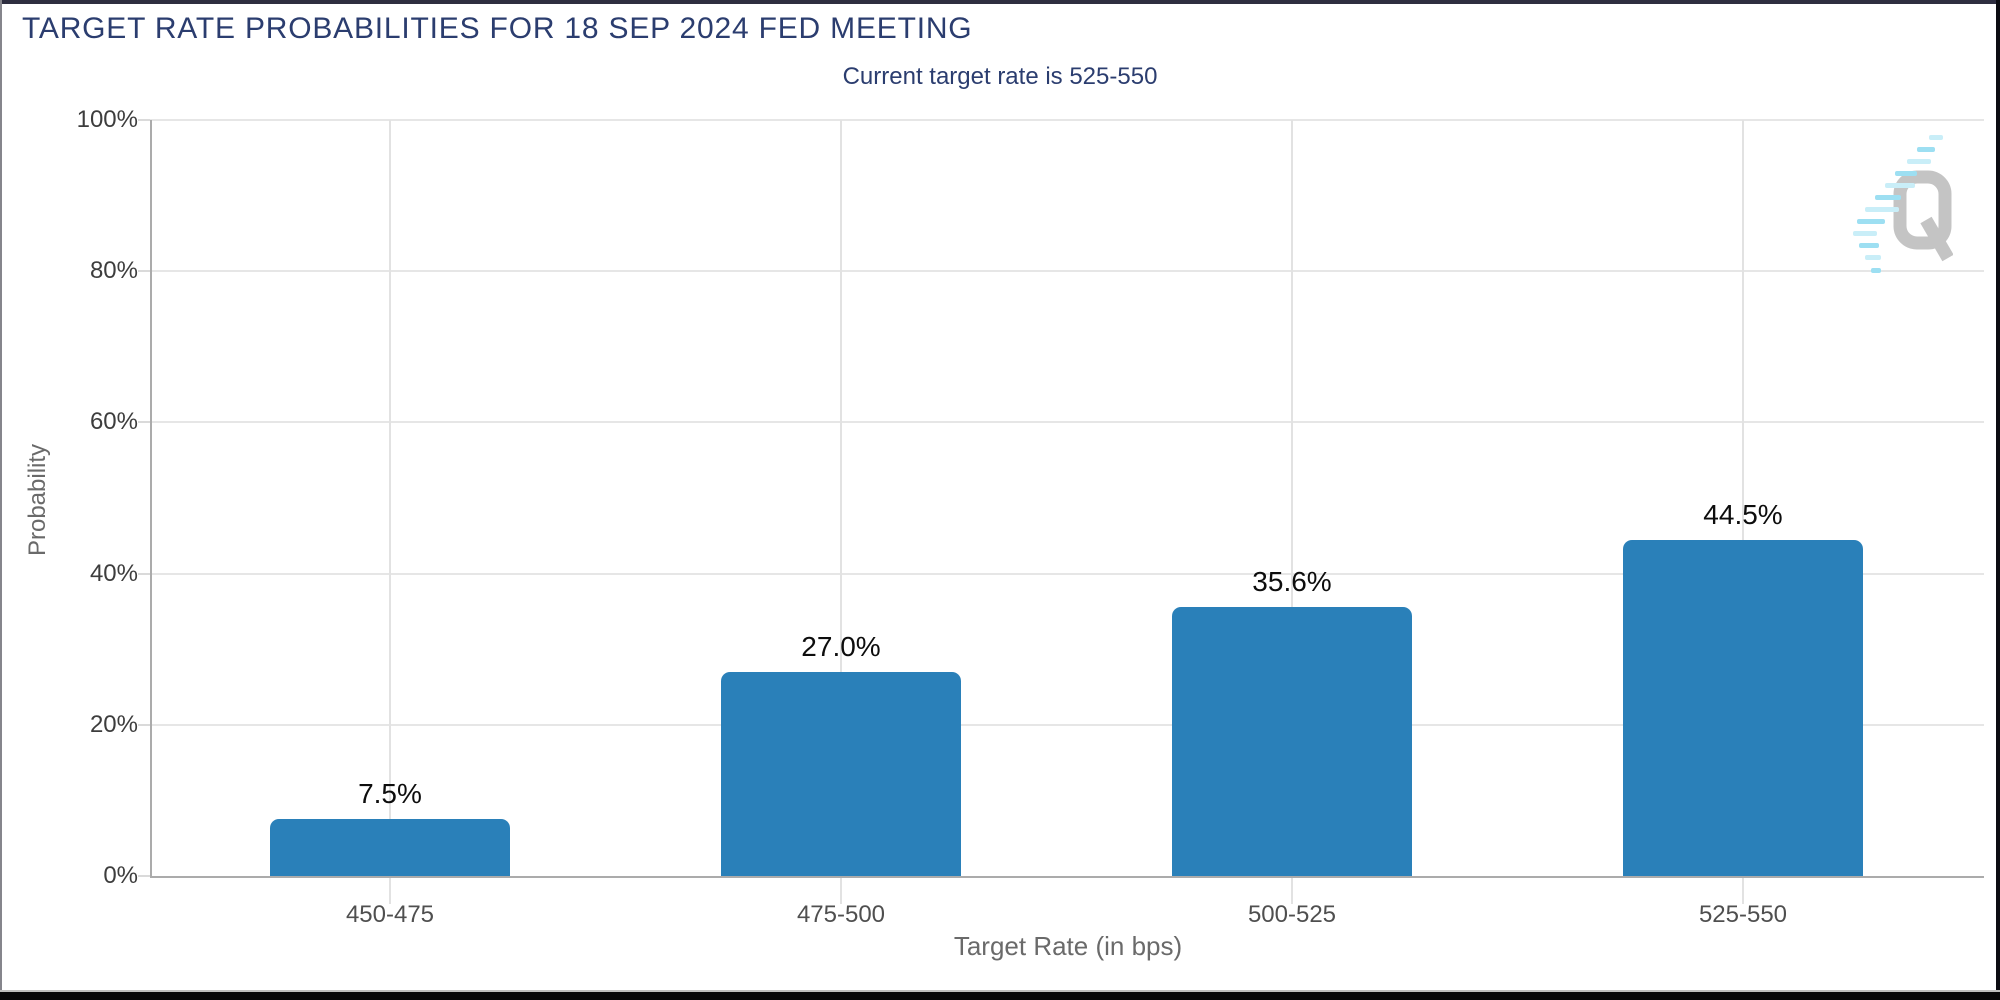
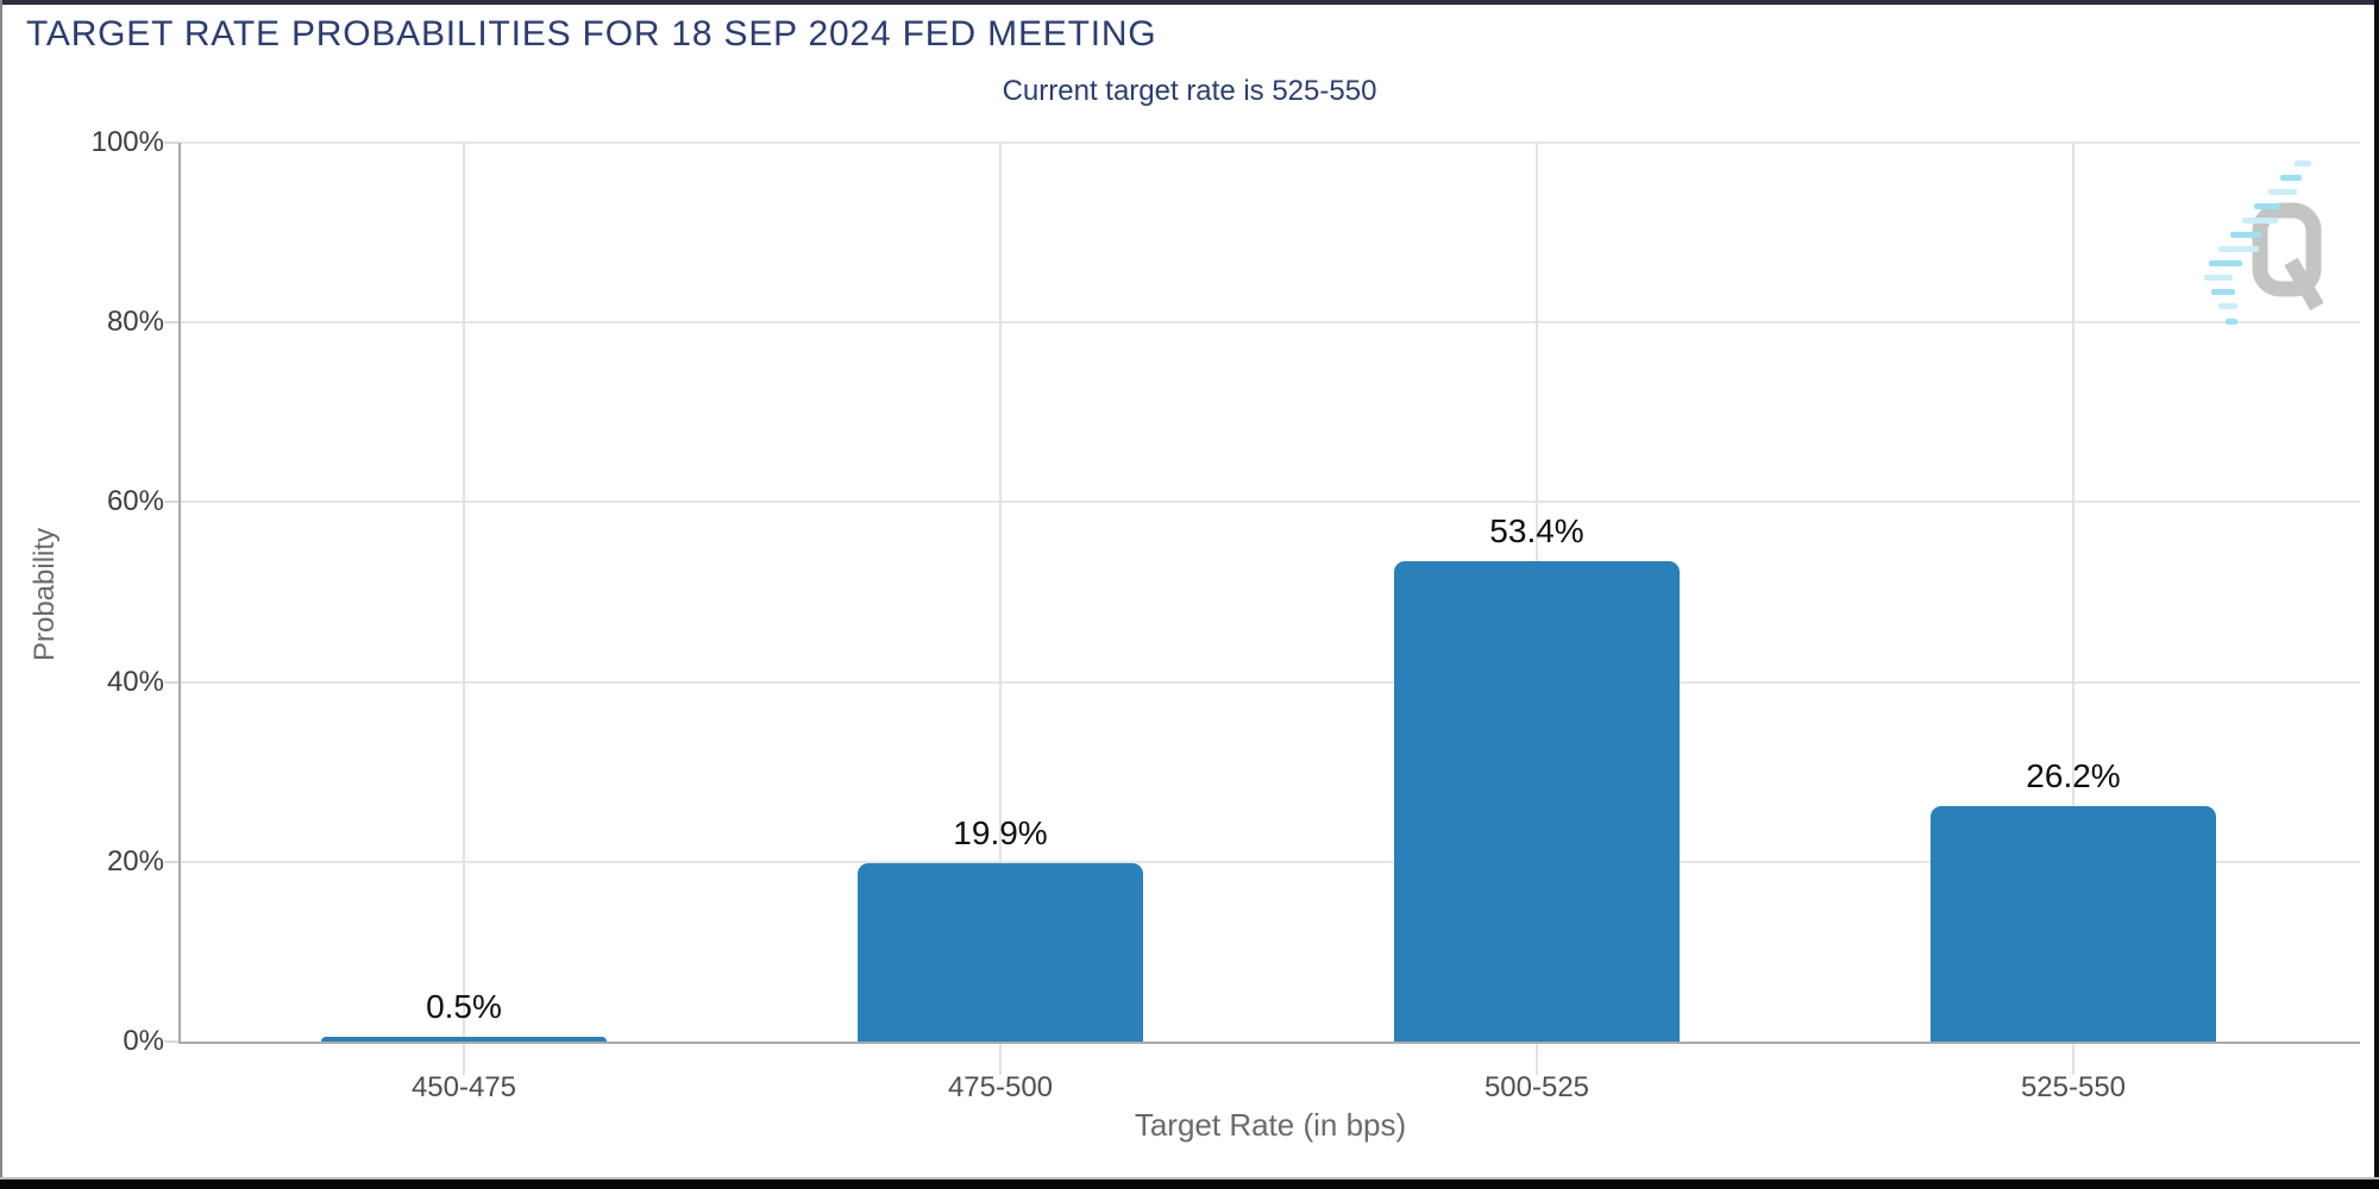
450-475: 7.5% -> 0.5%
475-500: 27.0% -> 19.9%
500-525: 35.6% -> 53.4%
525-550: 44.5% -> 26.2%
